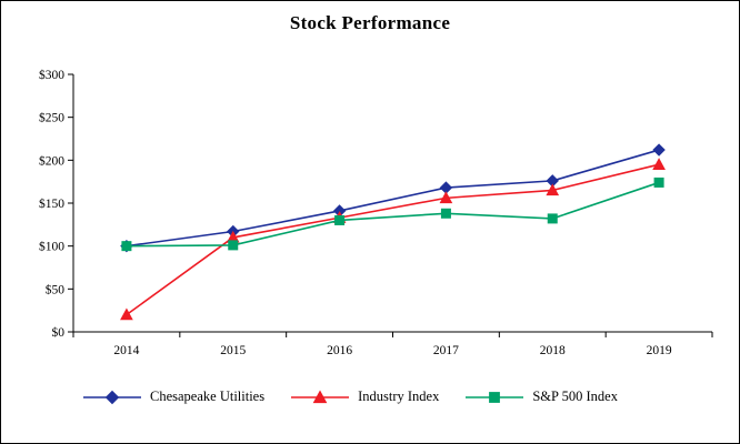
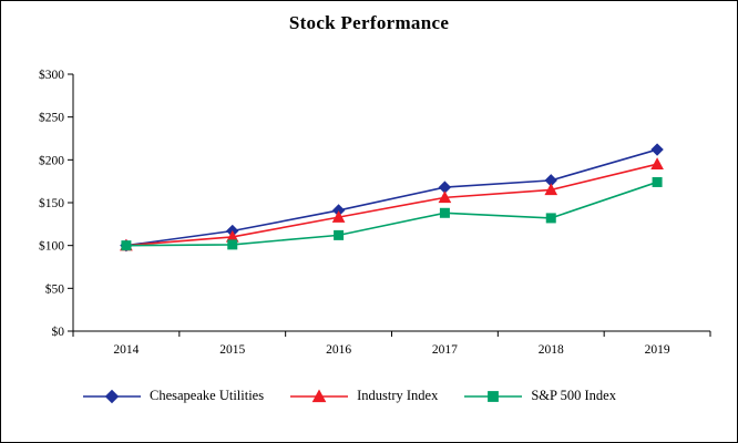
Industry Index/2014: $20 -> $100
S&P 500 Index/2016: $130 -> $110
